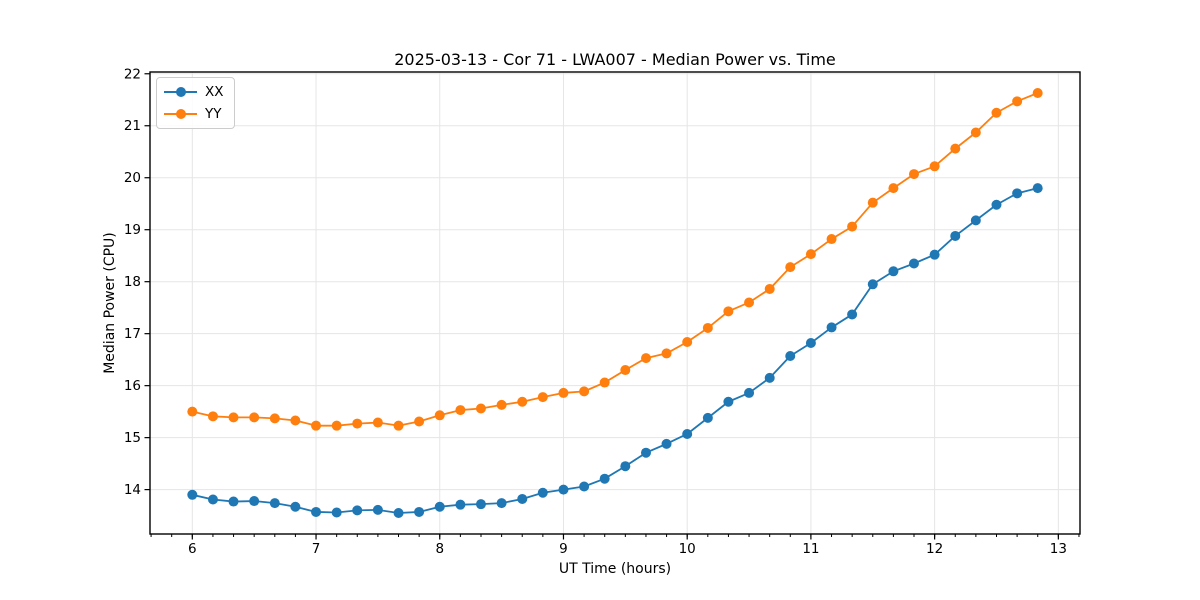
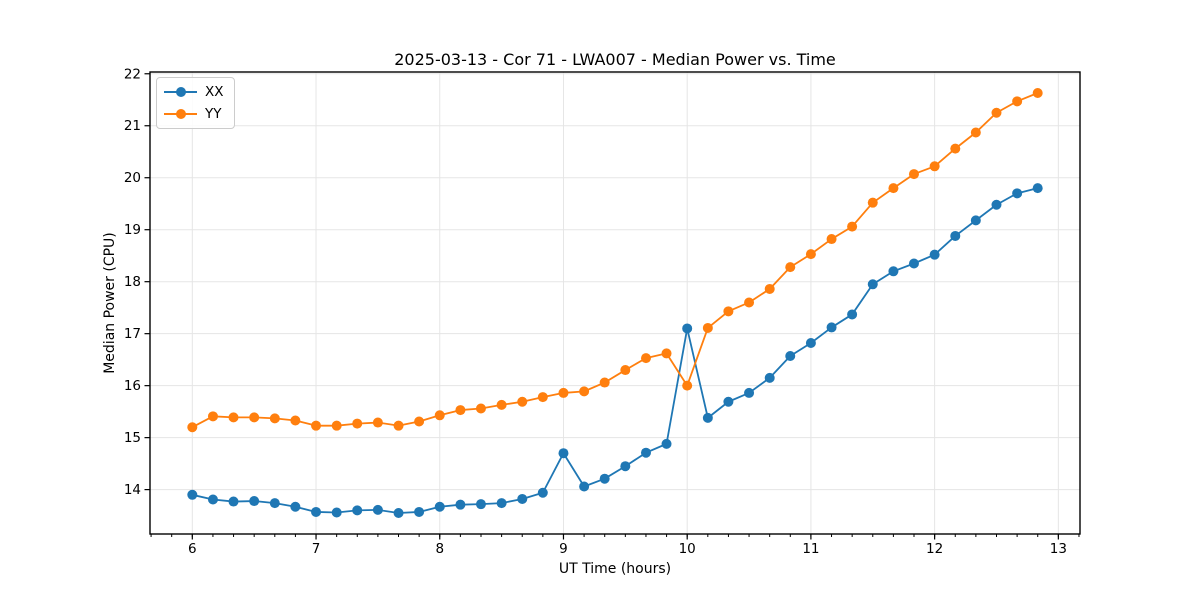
YY/6: 15.5 -> 15.2
XX/9: 14.0 -> 14.7
XX/10: 15.1 -> 17.1
YY/10: 16.8 -> 16.0
